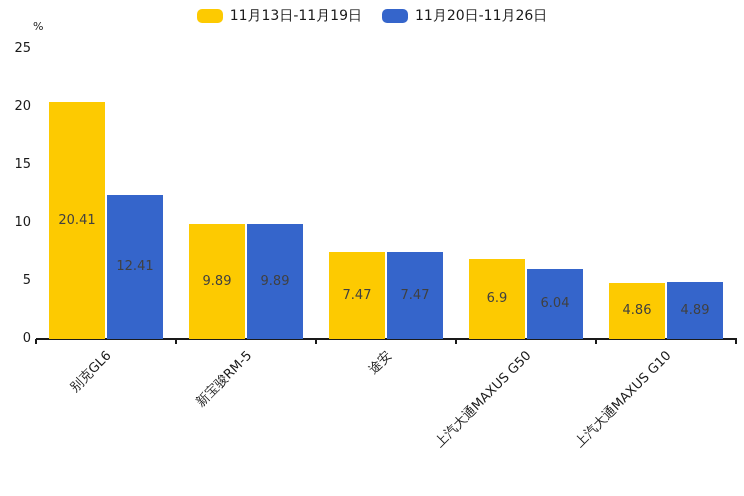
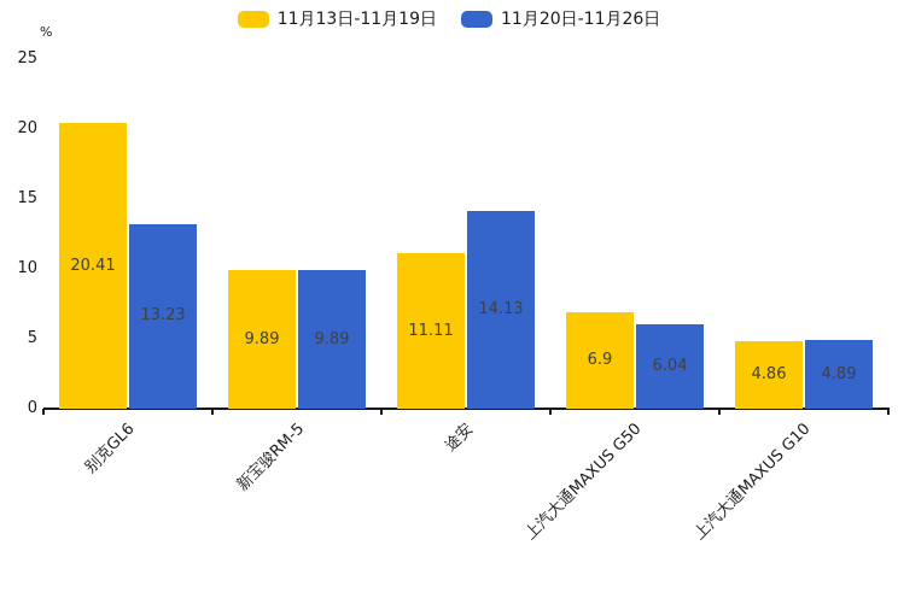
11月20日-11月26日/别克GL6: 12.41 -> 13.23
11月13日-11月19日/途安: 7.47 -> 11.11
11月20日-11月26日/途安: 7.47 -> 14.13
